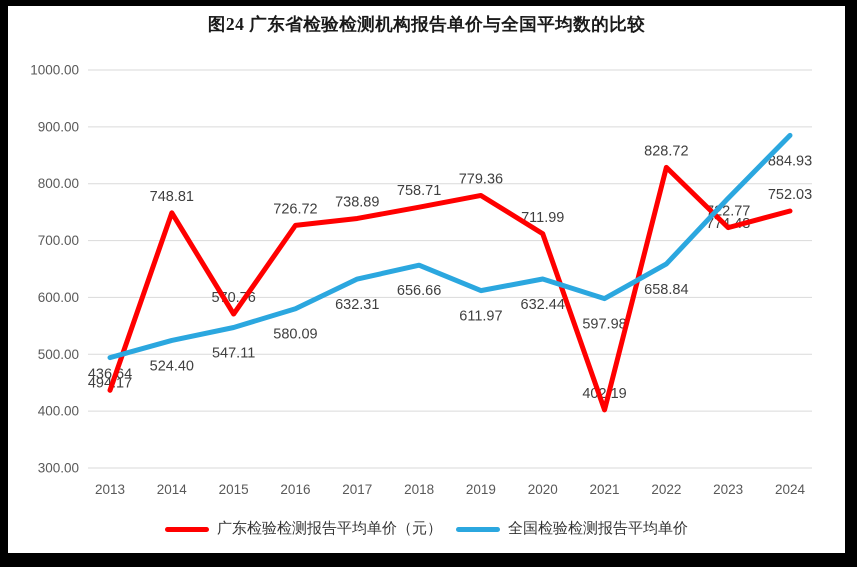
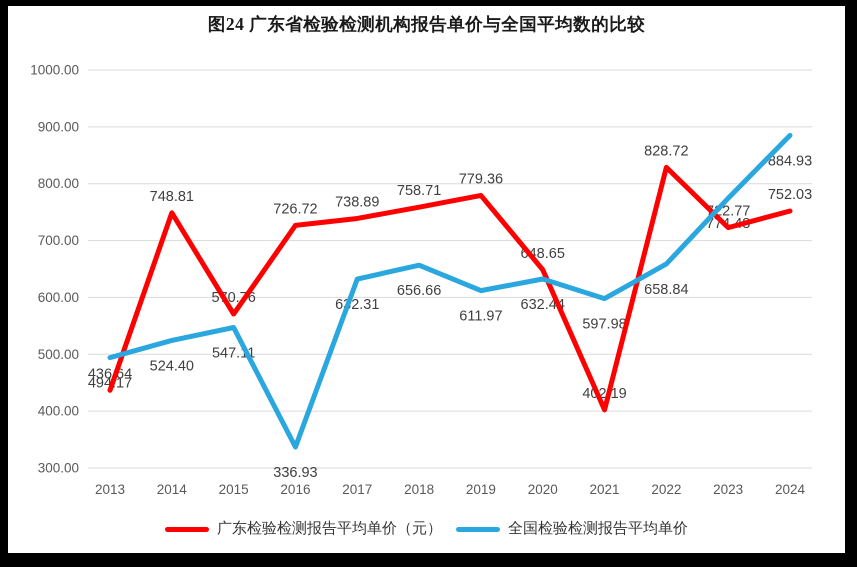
全国检验检测报告平均单价/2016: 580.09 -> 336.93
广东检验检测报告平均单价（元）/2020: 711.99 -> 648.65
